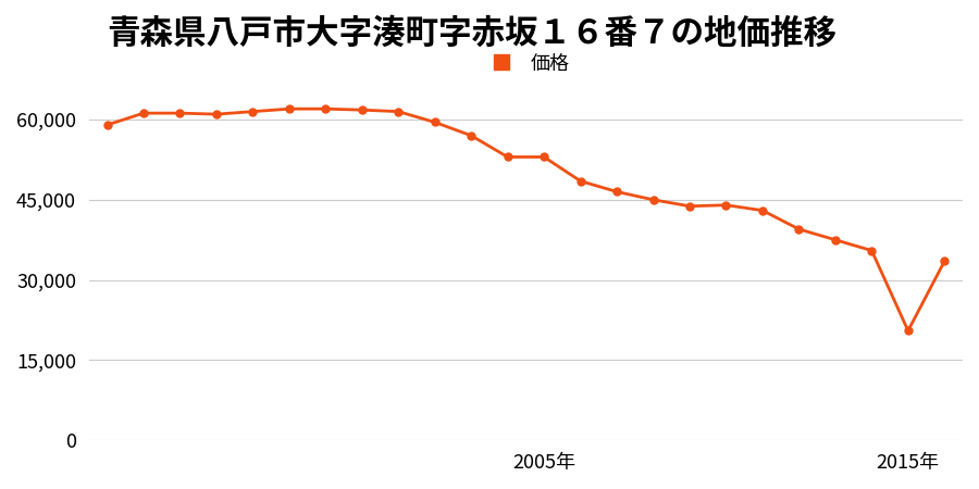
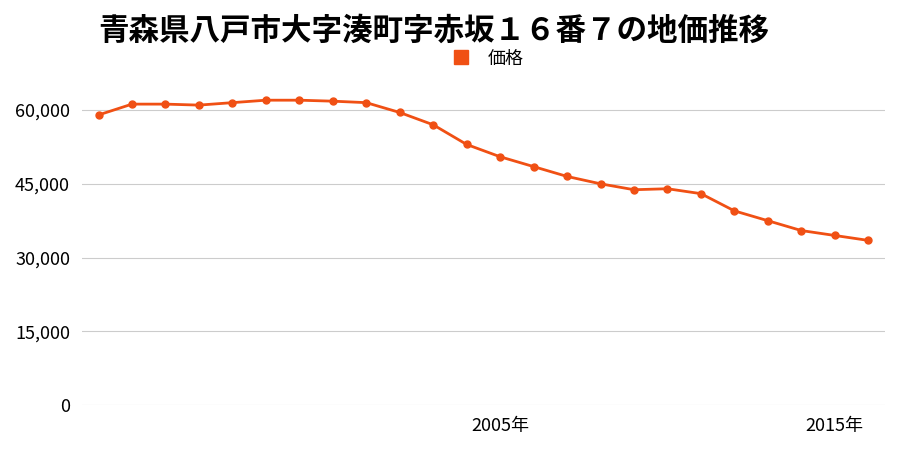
2005年: 53,000 -> 50,500
2015年: 20,500 -> 34,500
